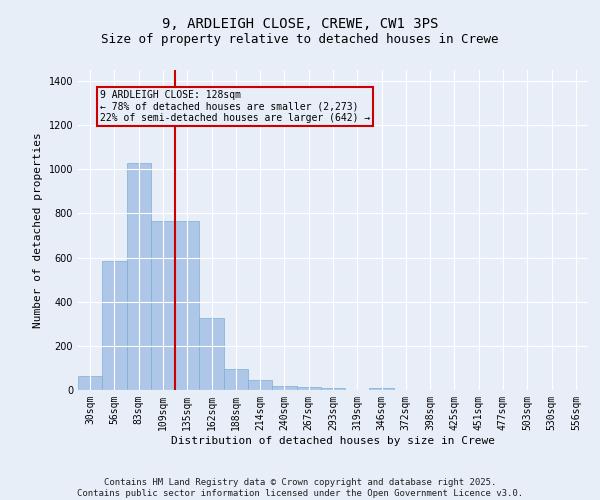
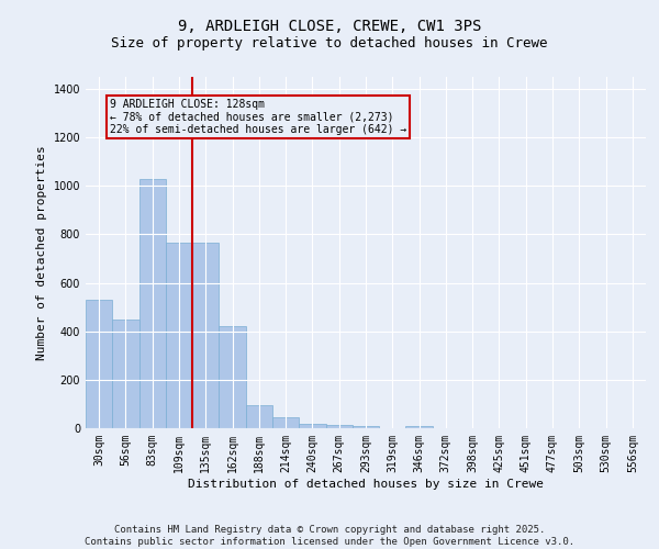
30sqm: 65 -> 530
56sqm: 585 -> 450
162sqm: 325 -> 420
